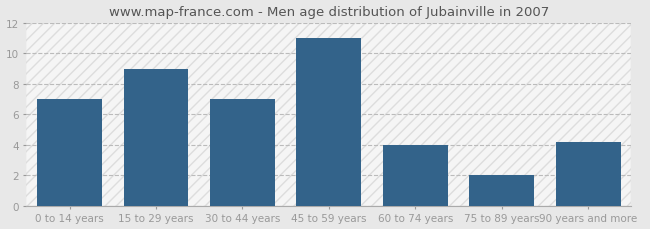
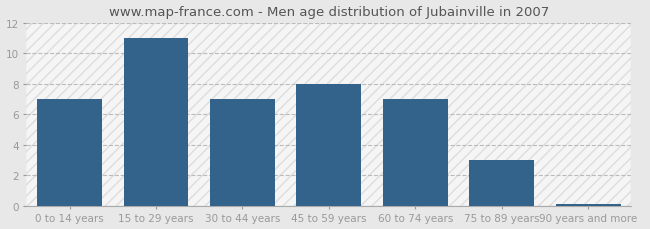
15 to 29 years: 9.0 -> 11.0
45 to 59 years: 11.0 -> 8.0
60 to 74 years: 4.0 -> 7.0
75 to 89 years: 2.0 -> 3.0
90 years and more: 4.2 -> 0.1
